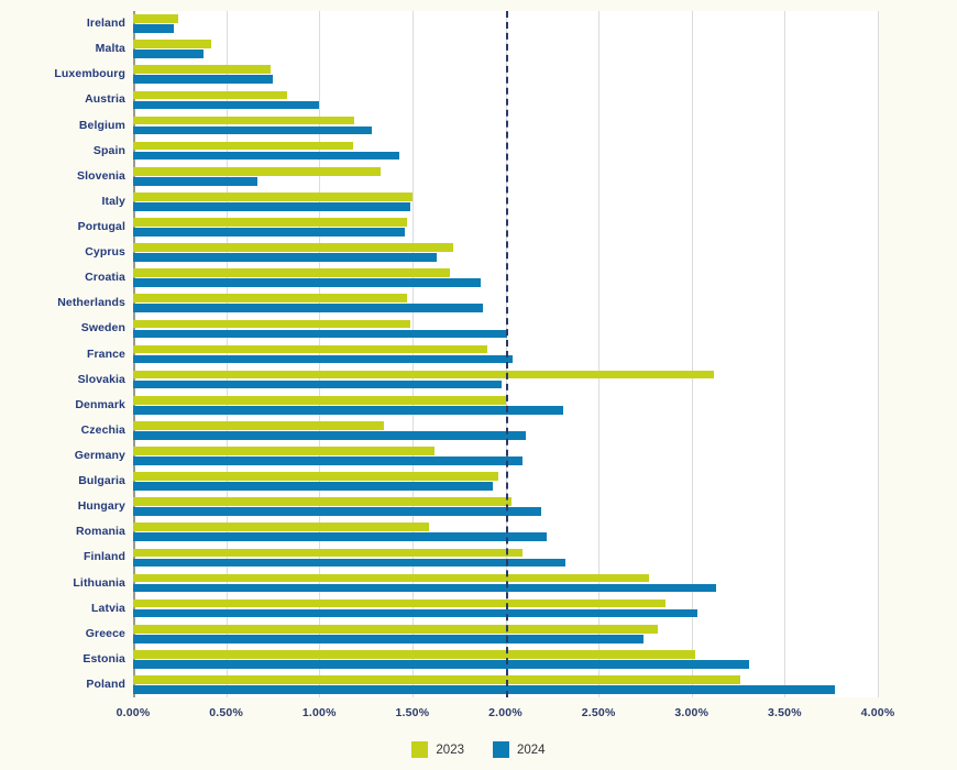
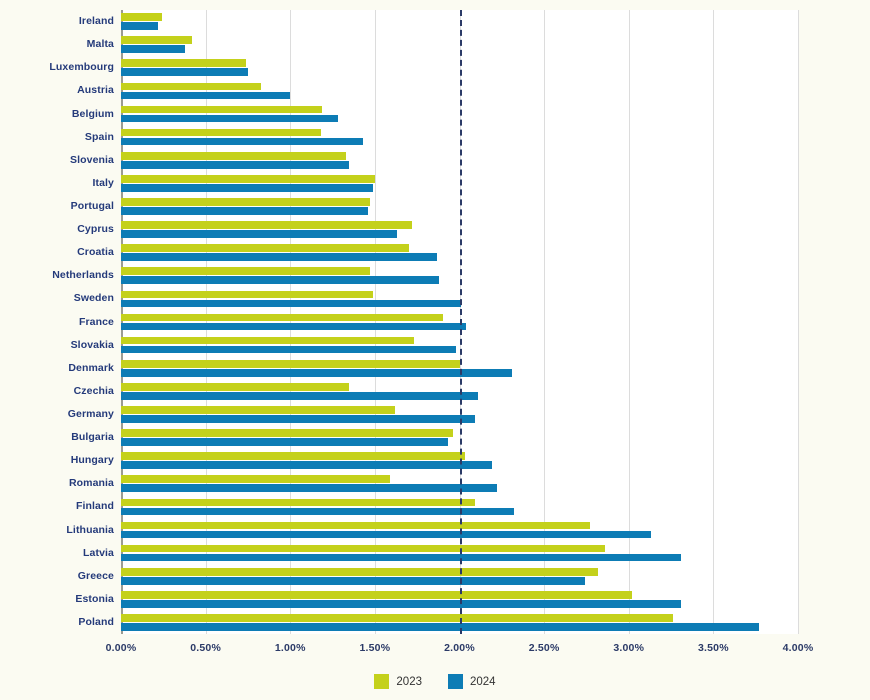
2024/Slovenia: 0.67% -> 1.35%
2023/Slovakia: 3.12% -> 1.73%
2024/Latvia: 3.03% -> 3.31%
